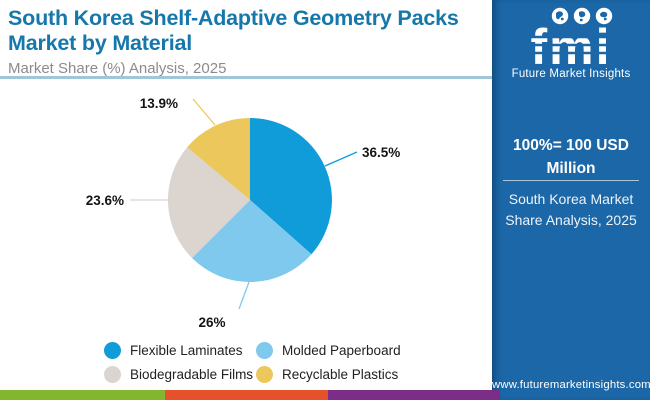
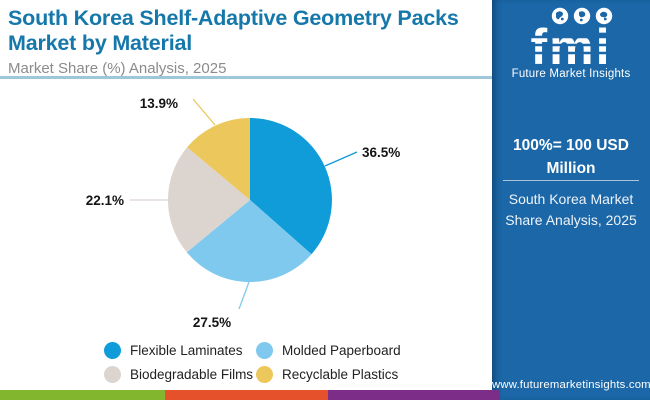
Molded Paperboard: 26% -> 27.5%
Biodegradable Films: 23.6% -> 22.1%
